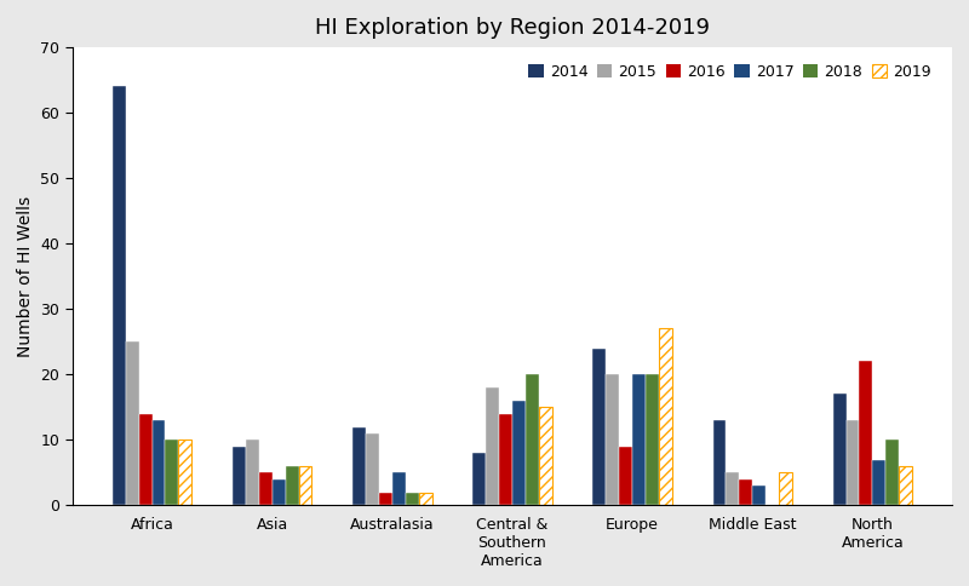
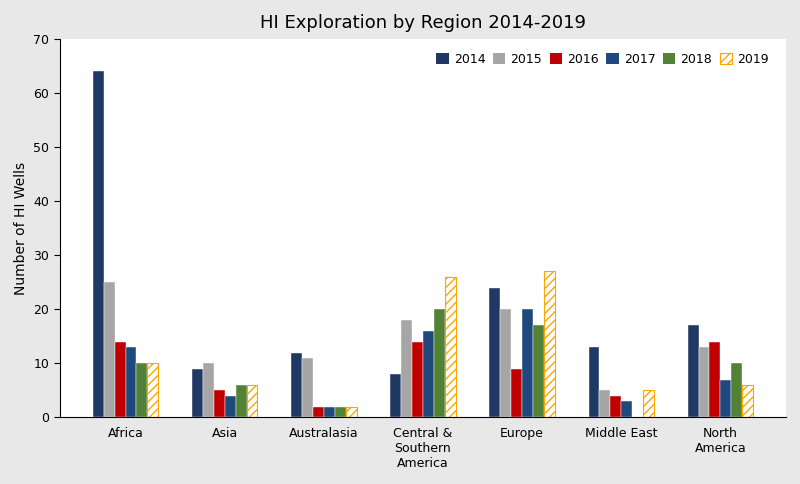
2017/Australasia: 5 -> 2
2019/Central & Southern America: 15 -> 26
2018/Europe: 20 -> 17
2016/North America: 22 -> 14
